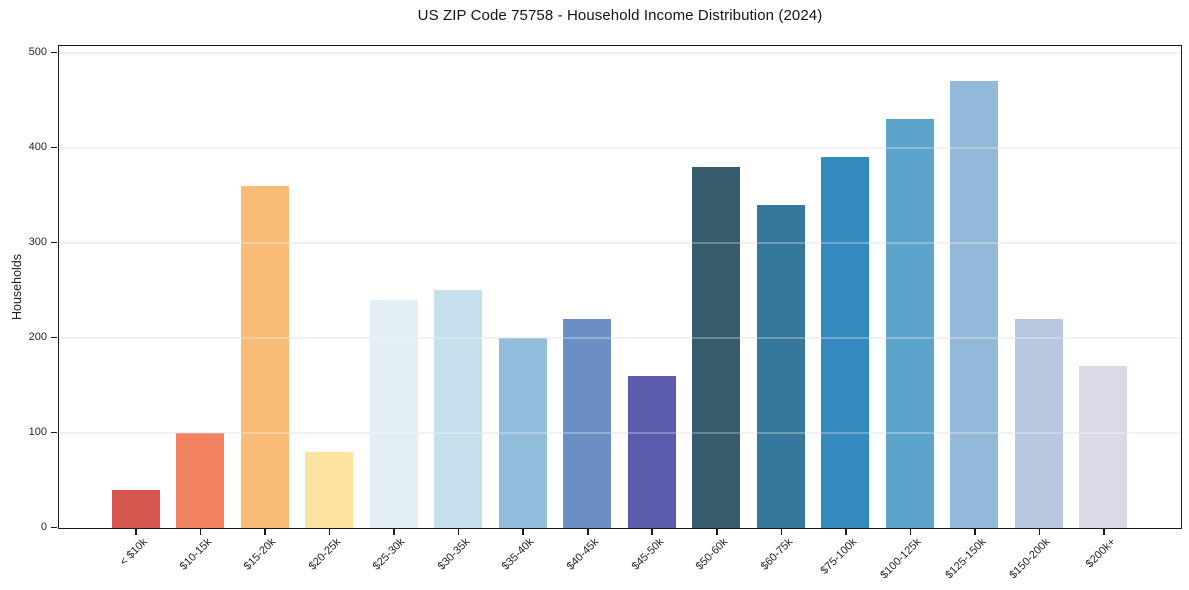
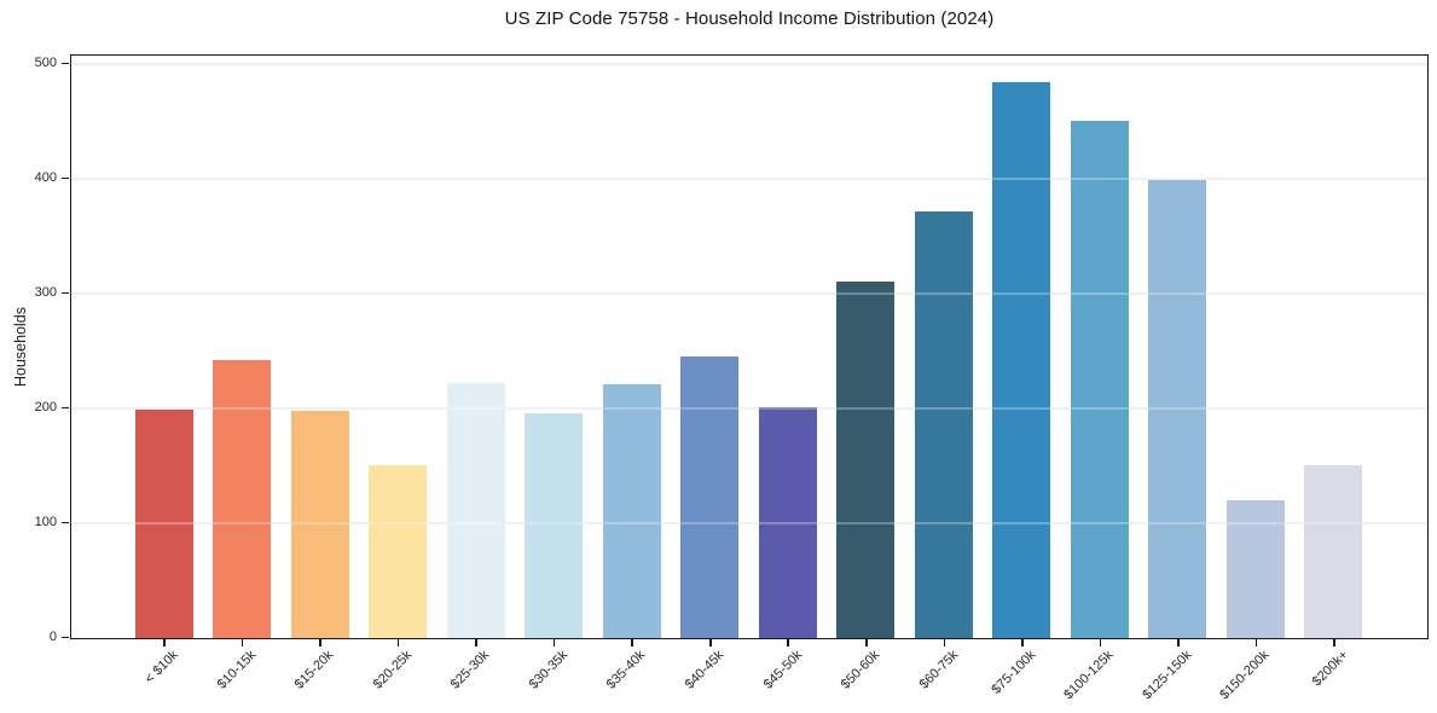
< $10k: 40 -> 200
$10-15k: 100 -> 240
$15-20k: 360 -> 200
$20-25k: 80 -> 150
$25-30k: 240 -> 220
$30-35k: 250 -> 200
$35-40k: 200 -> 220
$40-45k: 220 -> 240
$45-50k: 160 -> 200
$50-60k: 380 -> 310
$60-75k: 340 -> 370
$75-100k: 390 -> 480
$100-125k: 430 -> 450
$125-150k: 470 -> 400
$150-200k: 220 -> 120
$200k+: 170 -> 150
